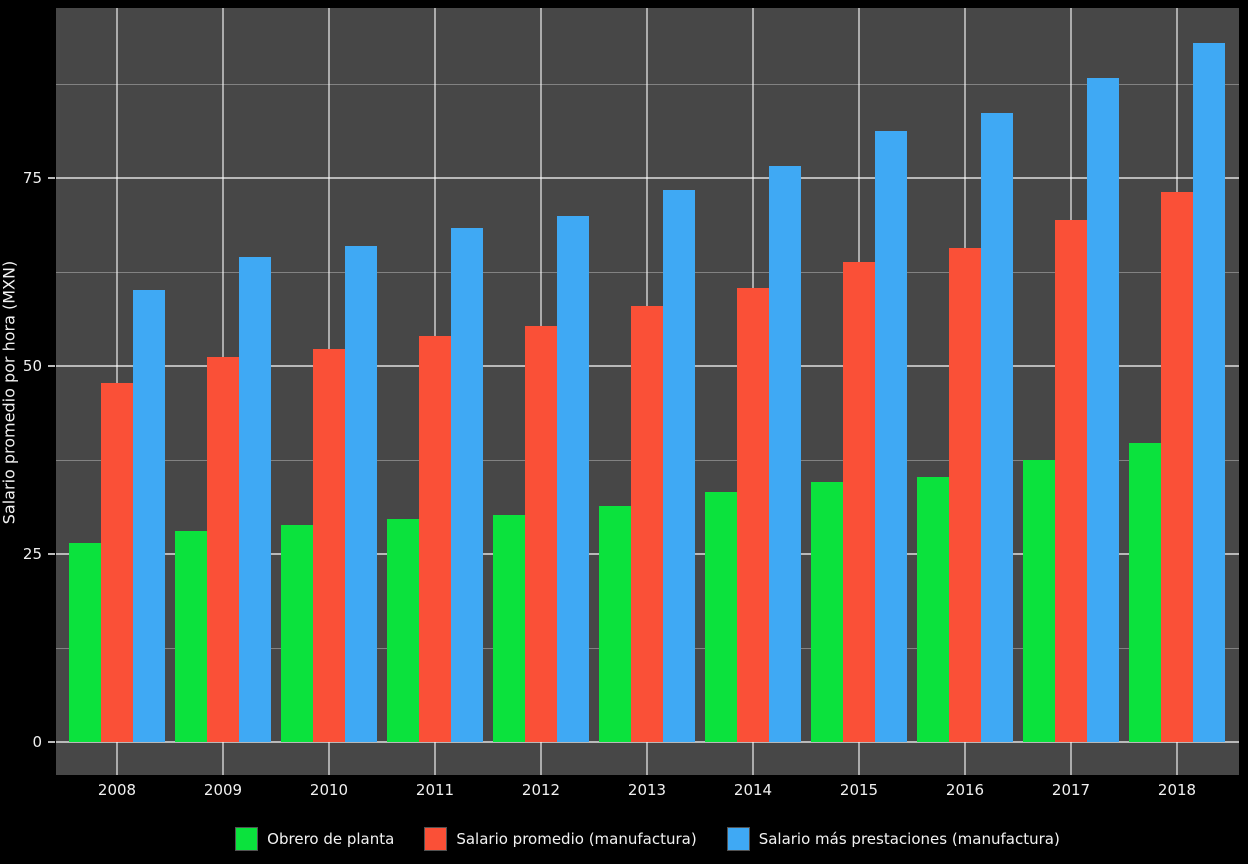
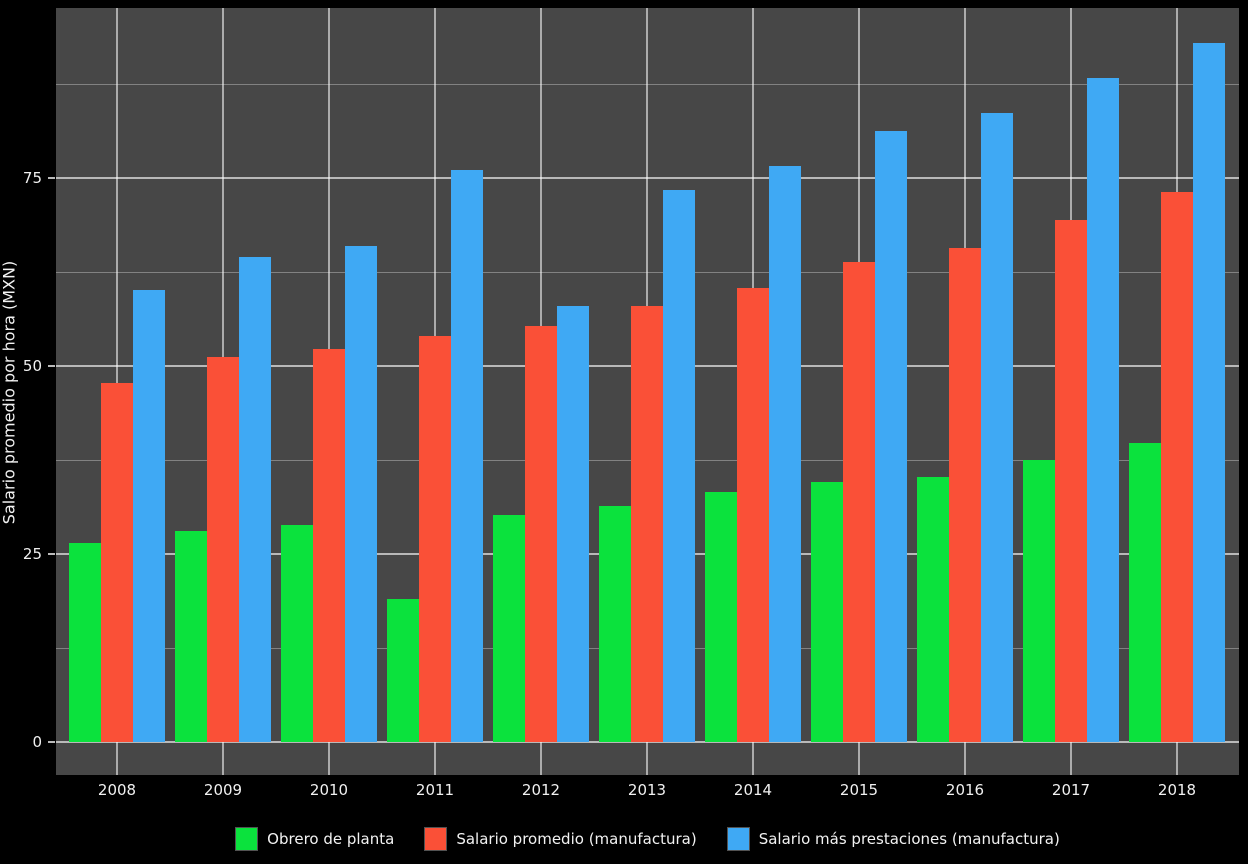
Obrero de planta/2011: 30 -> 19
Salario más prestaciones (manufactura)/2011: 68 -> 76
Salario más prestaciones (manufactura)/2012: 70 -> 58
